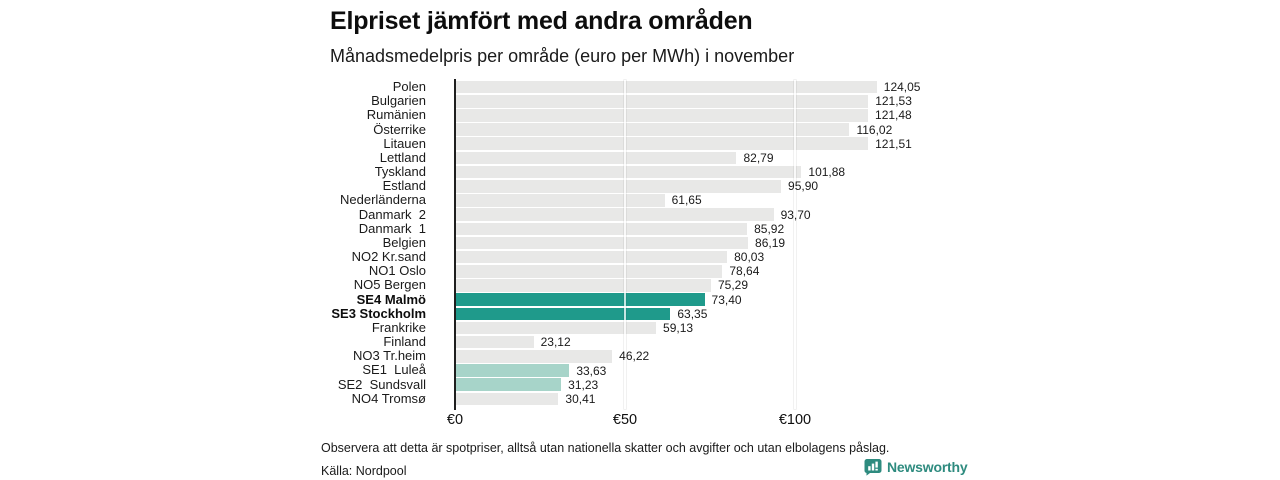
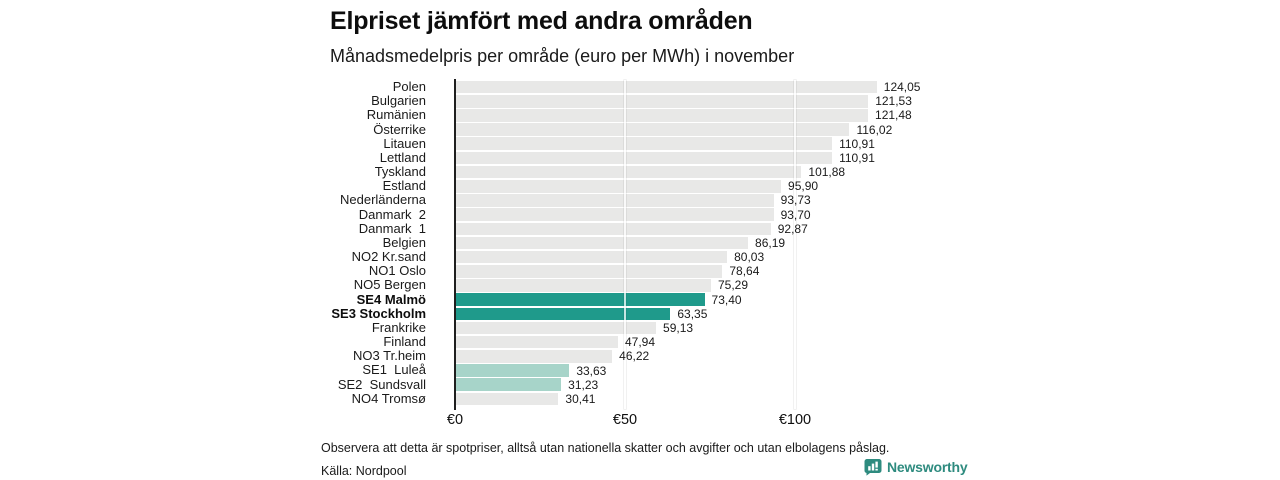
Litauen: 121,51 -> 110,91
Lettland: 82,79 -> 110,91
Nederländerna: 61,65 -> 93,73
Danmark 1: 85,92 -> 92,87
Finland: 23,12 -> 47,94
